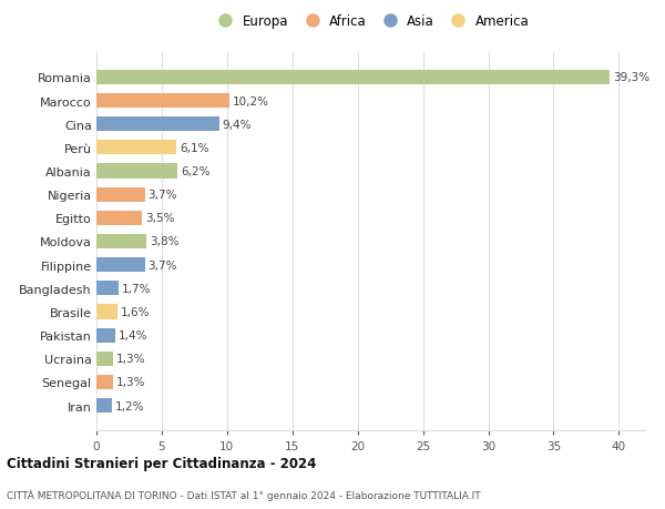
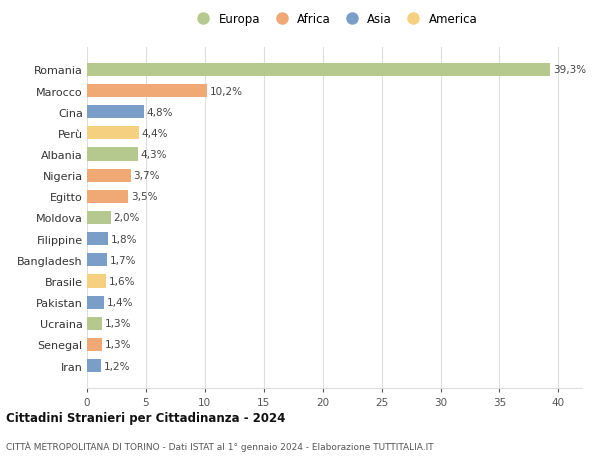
Cina: 9,4% -> 4,8%
Perù: 6,1% -> 4,4%
Albania: 6,2% -> 4,3%
Moldova: 3,8% -> 2,0%
Filippine: 3,7% -> 1,8%
